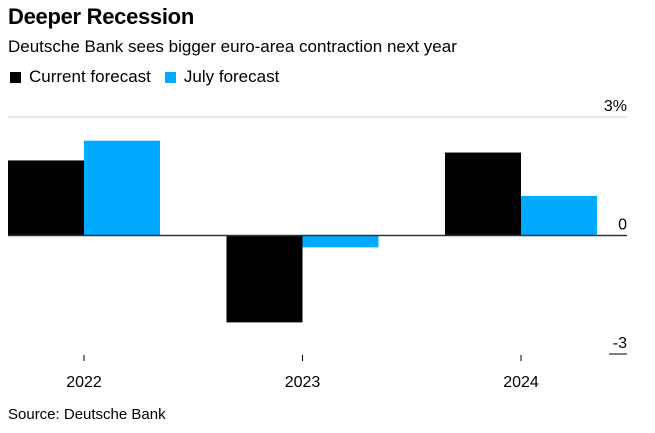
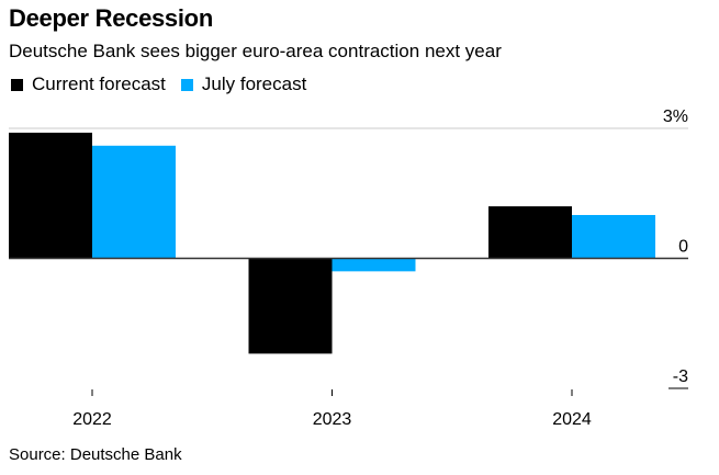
Current forecast/2022: 1.9% -> 2.9%
July forecast/2022: 2.4% -> 2.6%
Current forecast/2024: 2.1% -> 1.2%
